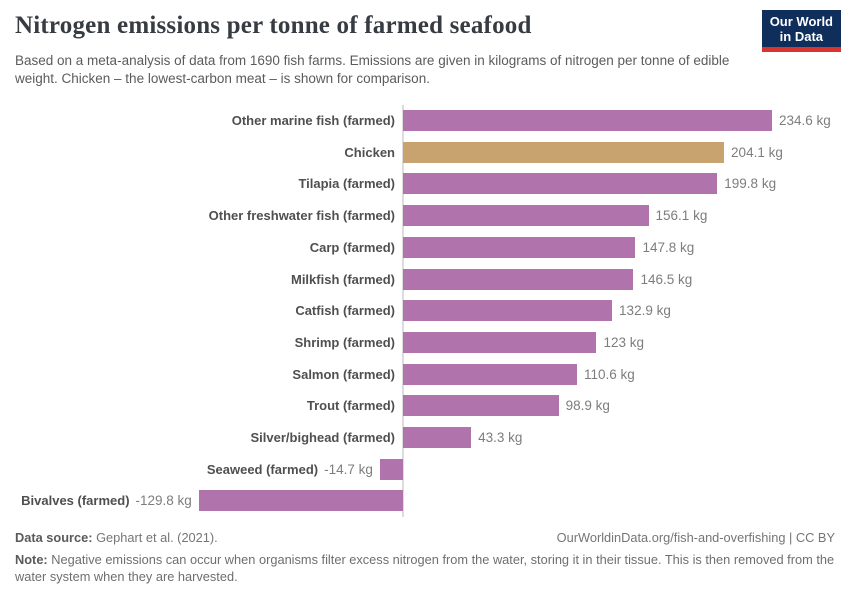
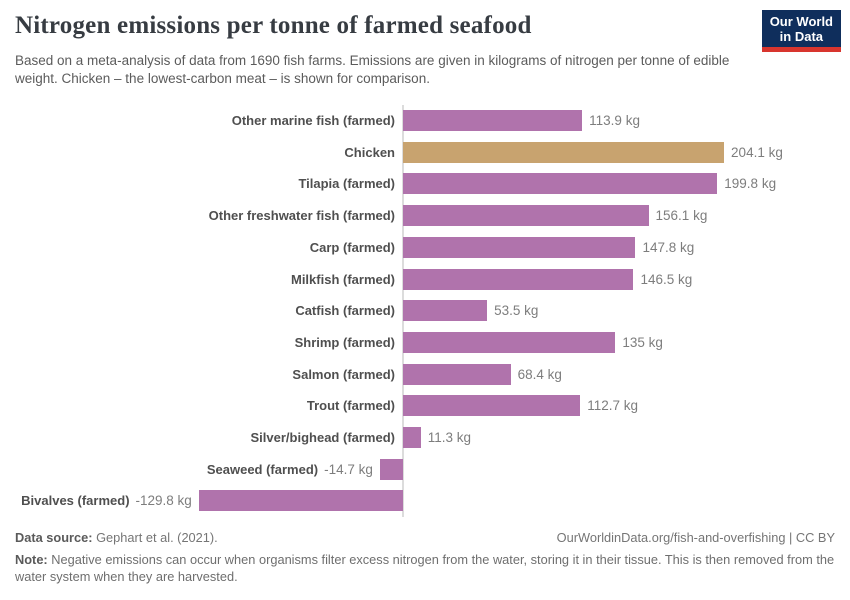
Other marine fish (farmed): 234.6 -> 113.9
Catfish (farmed): 132.9 -> 53.5
Shrimp (farmed): 123 -> 135
Salmon (farmed): 110.6 -> 68.4
Trout (farmed): 98.9 -> 112.7
Silver/bighead (farmed): 43.3 -> 11.3
